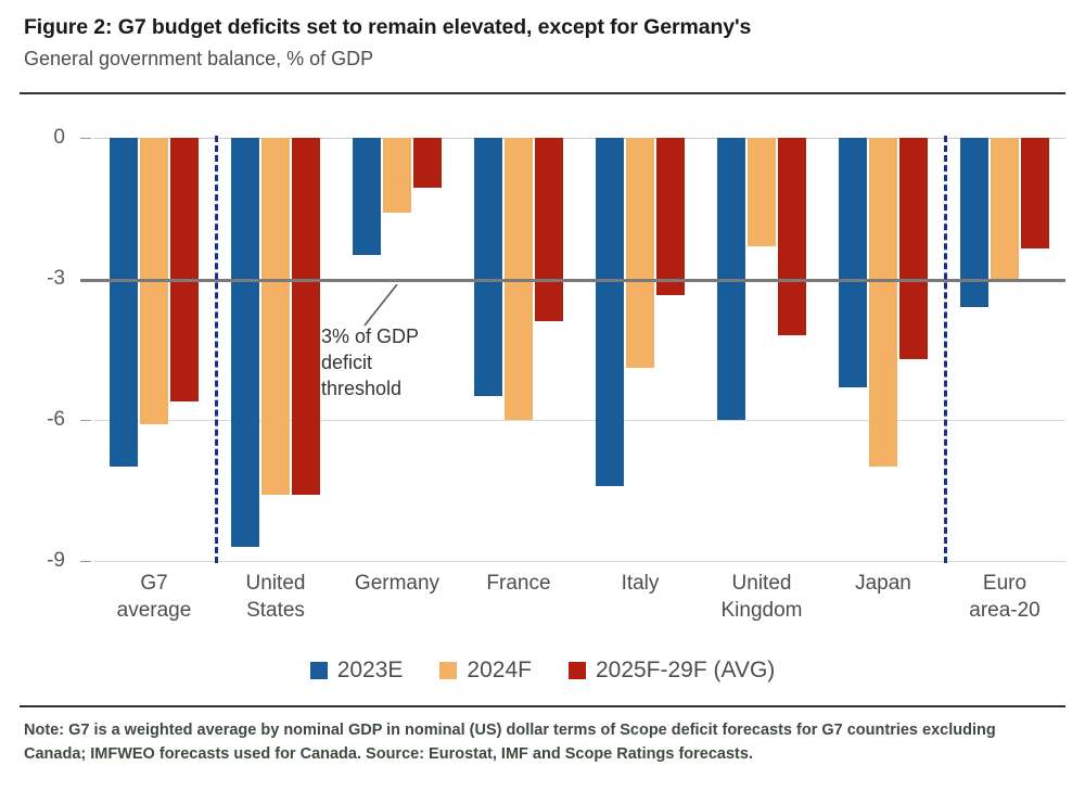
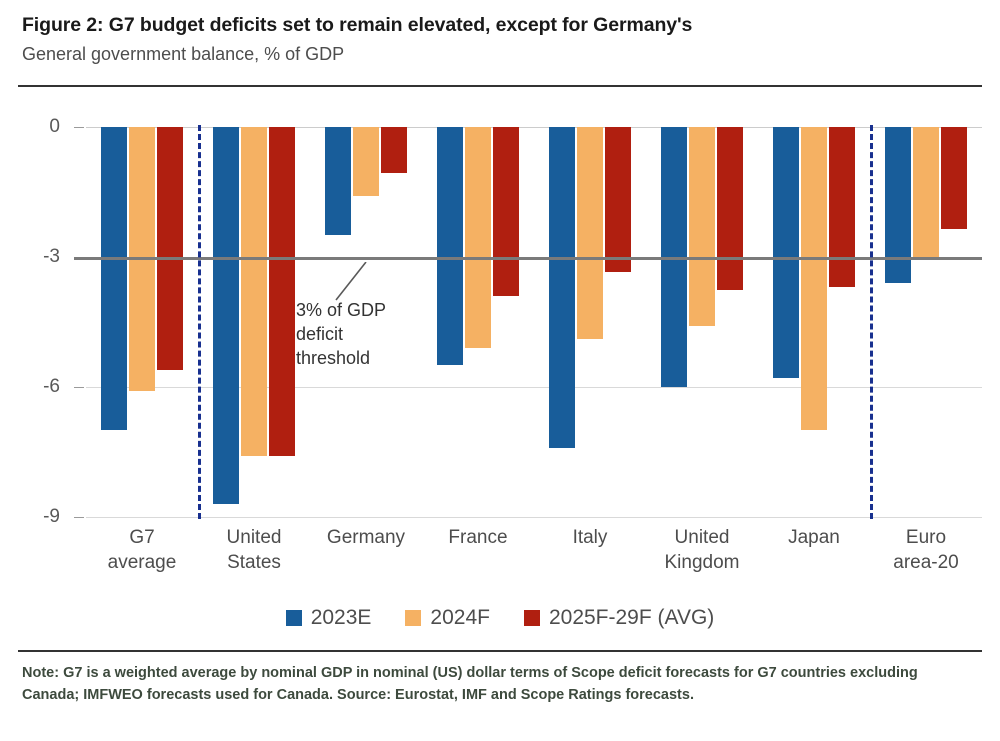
2024F/France: -6.0 -> -5.1
2024F/United Kingdom: -2.3 -> -4.6
2025F-29F (AVG)/United Kingdom: -4.2 -> -3.8
2023E/Japan: -5.3 -> -5.8
2025F-29F (AVG)/Japan: -4.7 -> -3.7
